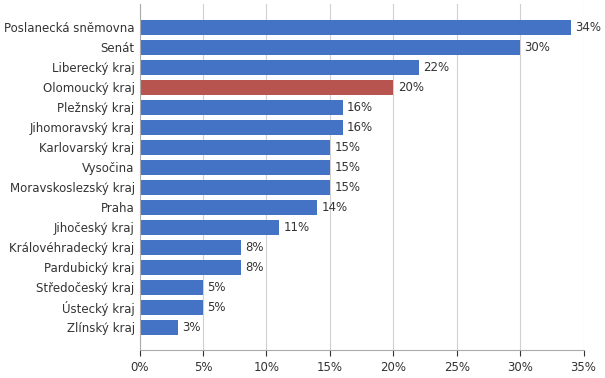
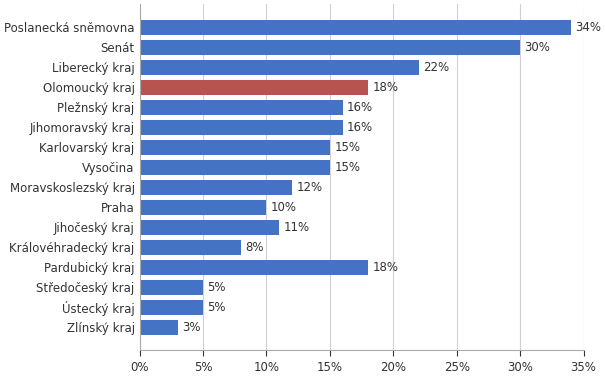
Olomoucký kraj: 20% -> 18%
Moravskoslezský kraj: 15% -> 12%
Praha: 14% -> 10%
Pardubický kraj: 8% -> 18%
